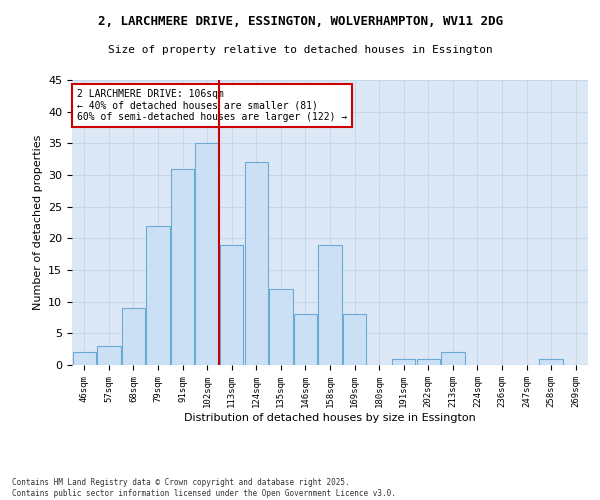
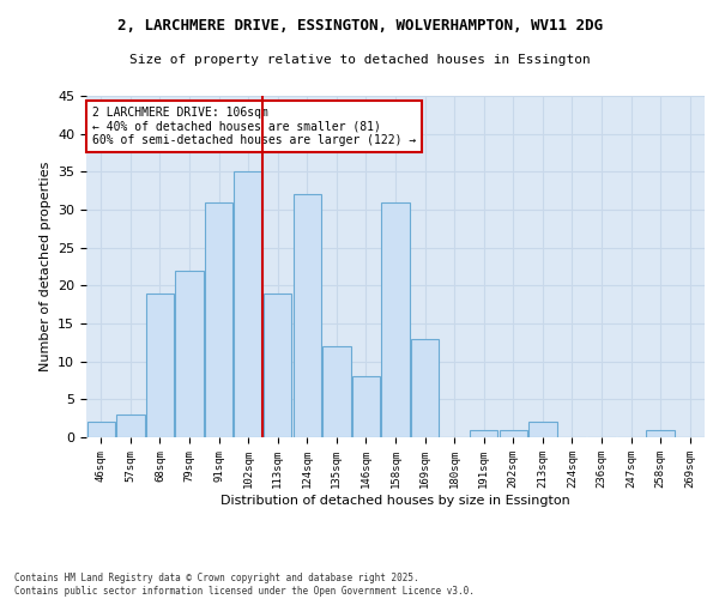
68sqm: 9 -> 19
158sqm: 19 -> 31
169sqm: 8 -> 13
